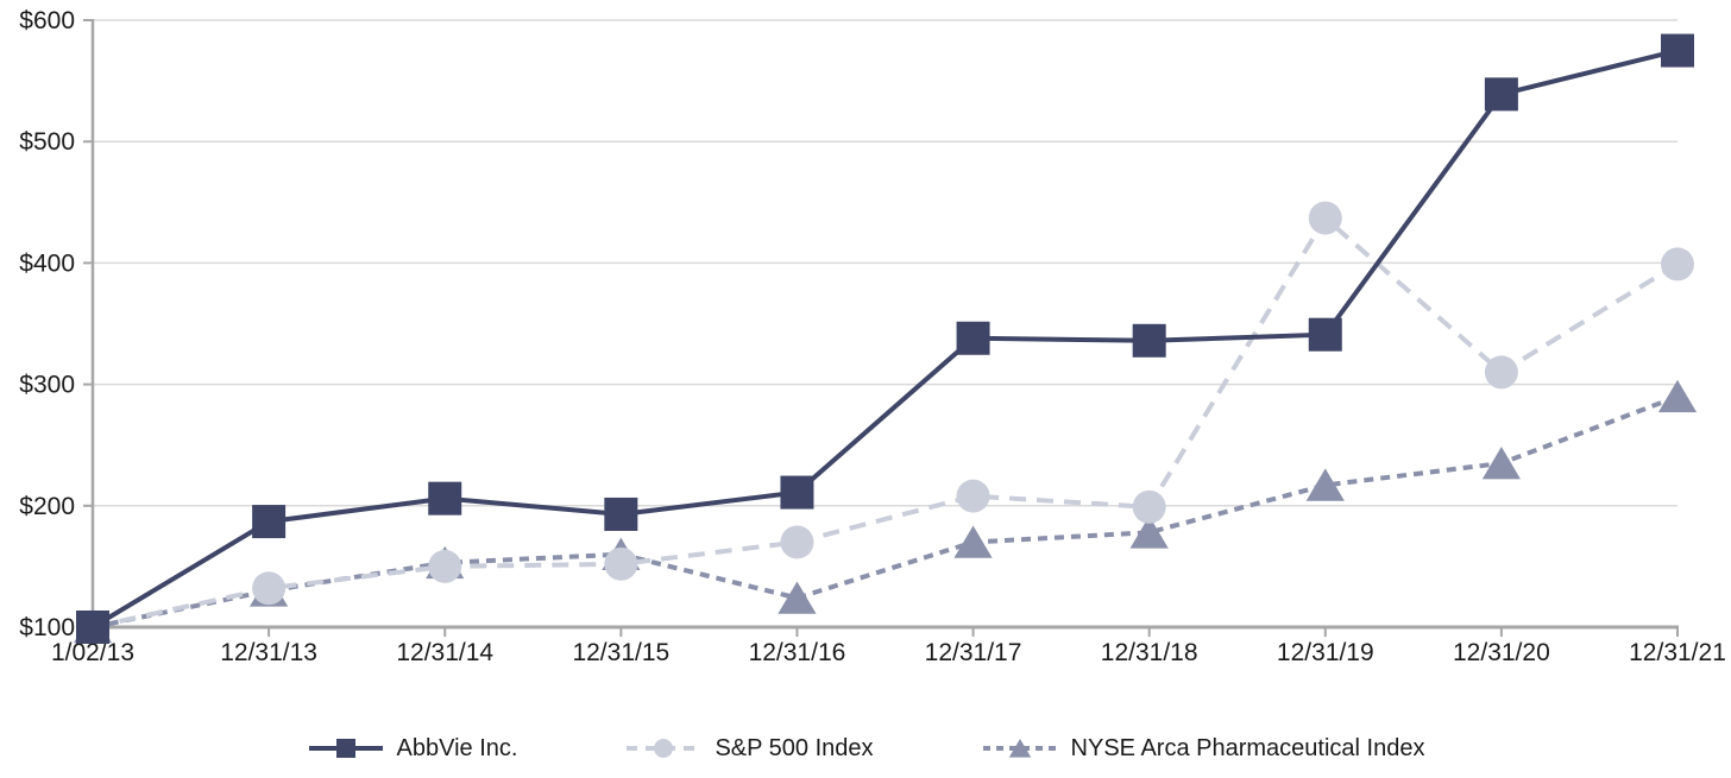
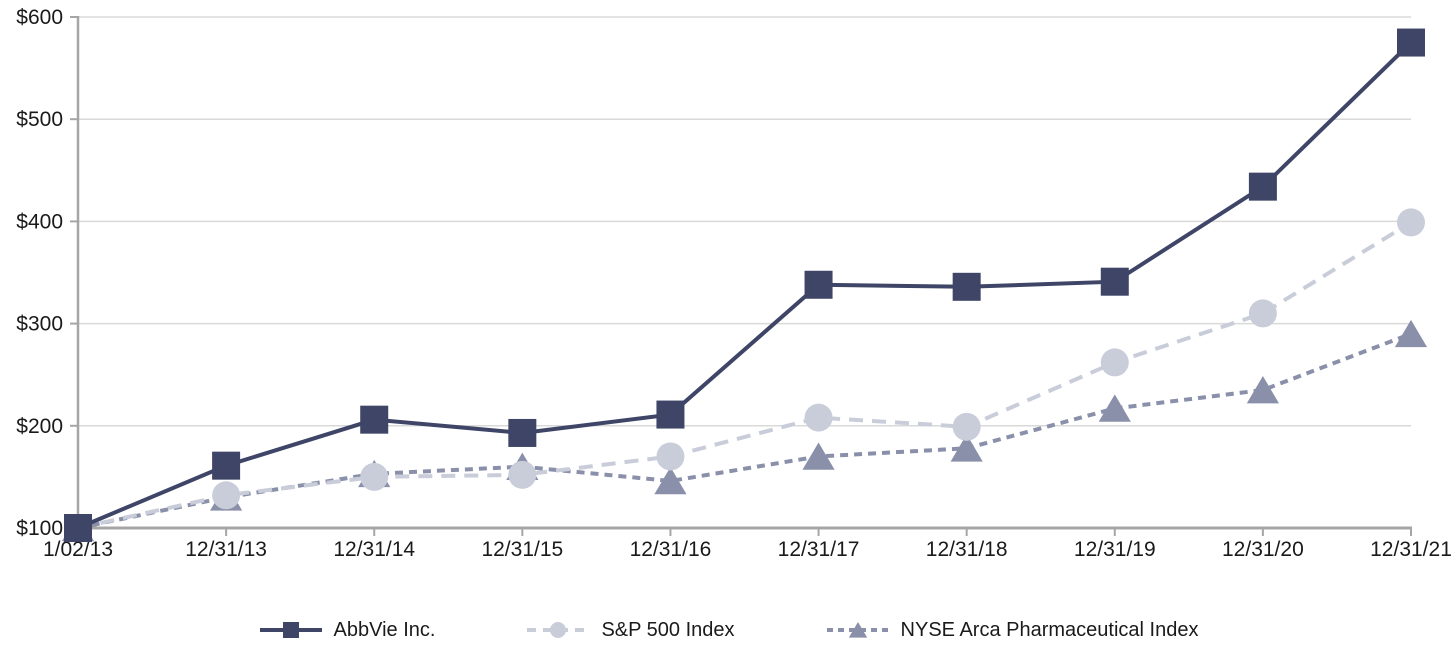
AbbVie Inc./12/31/13: $187 -> $161
NYSE Arca Pharmaceutical Index/12/31/16: $124 -> $146
S&P 500 Index/12/31/19: $437 -> $262
AbbVie Inc./12/31/20: $539 -> $434
